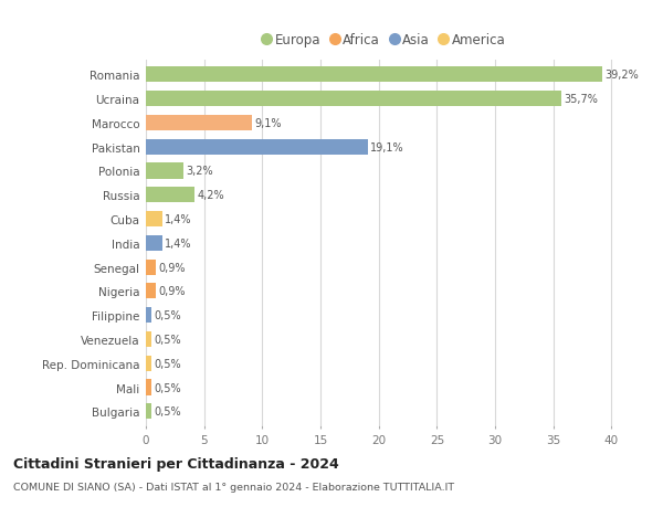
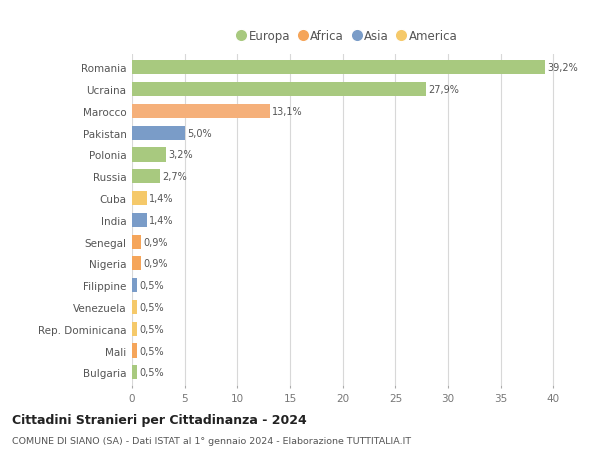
Ucraina: 35,7% -> 27,9%
Marocco: 9,1% -> 13,1%
Pakistan: 19,1% -> 5,0%
Russia: 4,2% -> 2,7%
